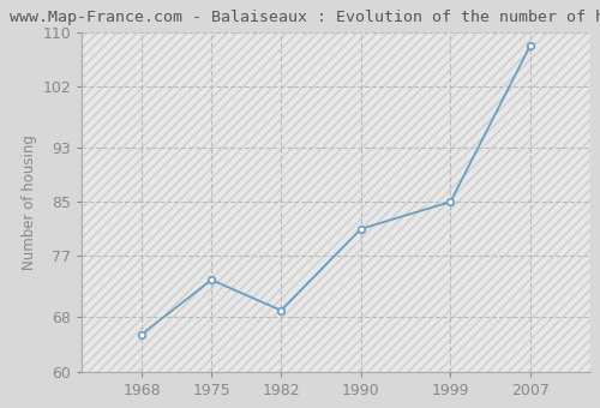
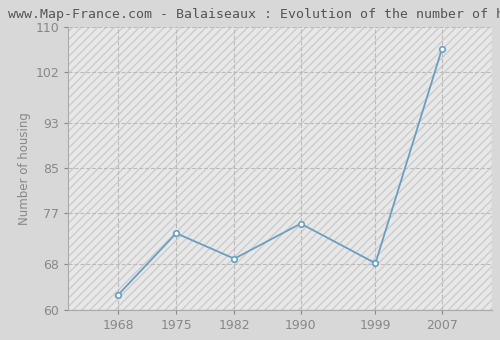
1968: 65.5 -> 62.6
1990: 81.0 -> 75.2
1999: 85.0 -> 68.2
2007: 108.0 -> 106.0
